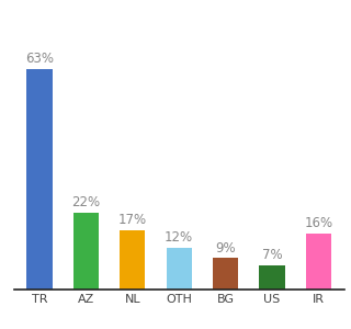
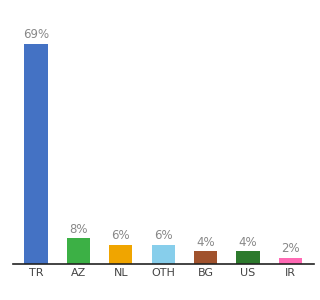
TR: 63% -> 69%
AZ: 22% -> 8%
NL: 17% -> 6%
OTH: 12% -> 6%
BG: 9% -> 4%
US: 7% -> 4%
IR: 16% -> 2%
